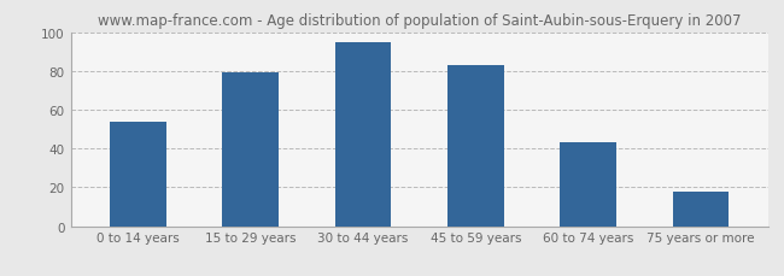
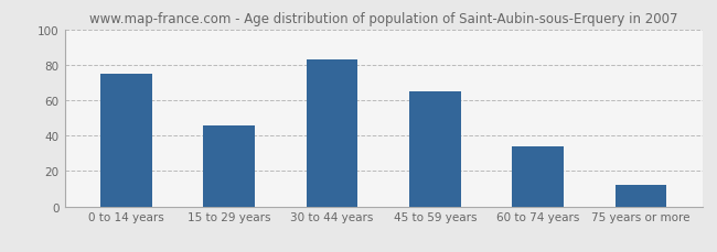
0 to 14 years: 54 -> 75
15 to 29 years: 79 -> 46
30 to 44 years: 95 -> 83
45 to 59 years: 83 -> 65
60 to 74 years: 43 -> 34
75 years or more: 18 -> 12
